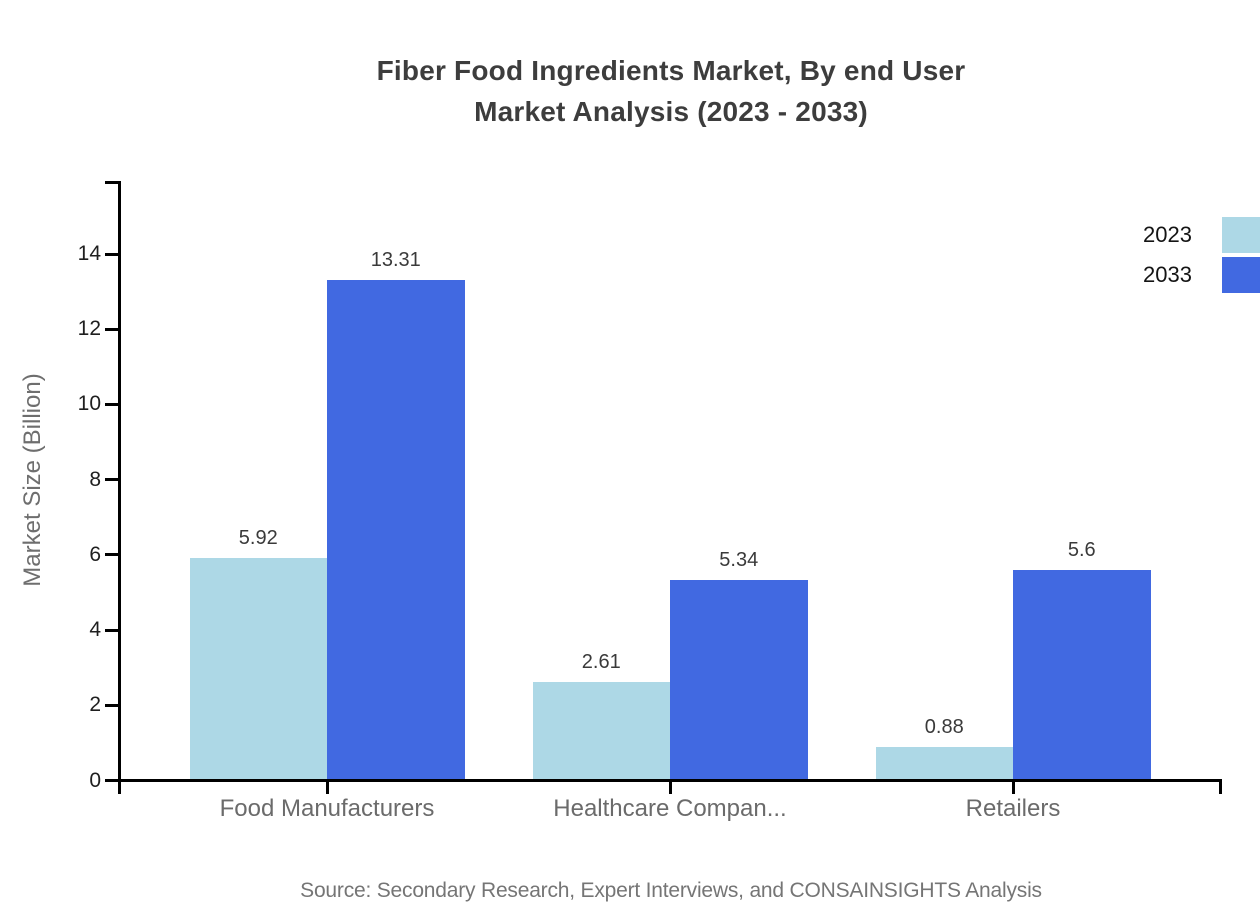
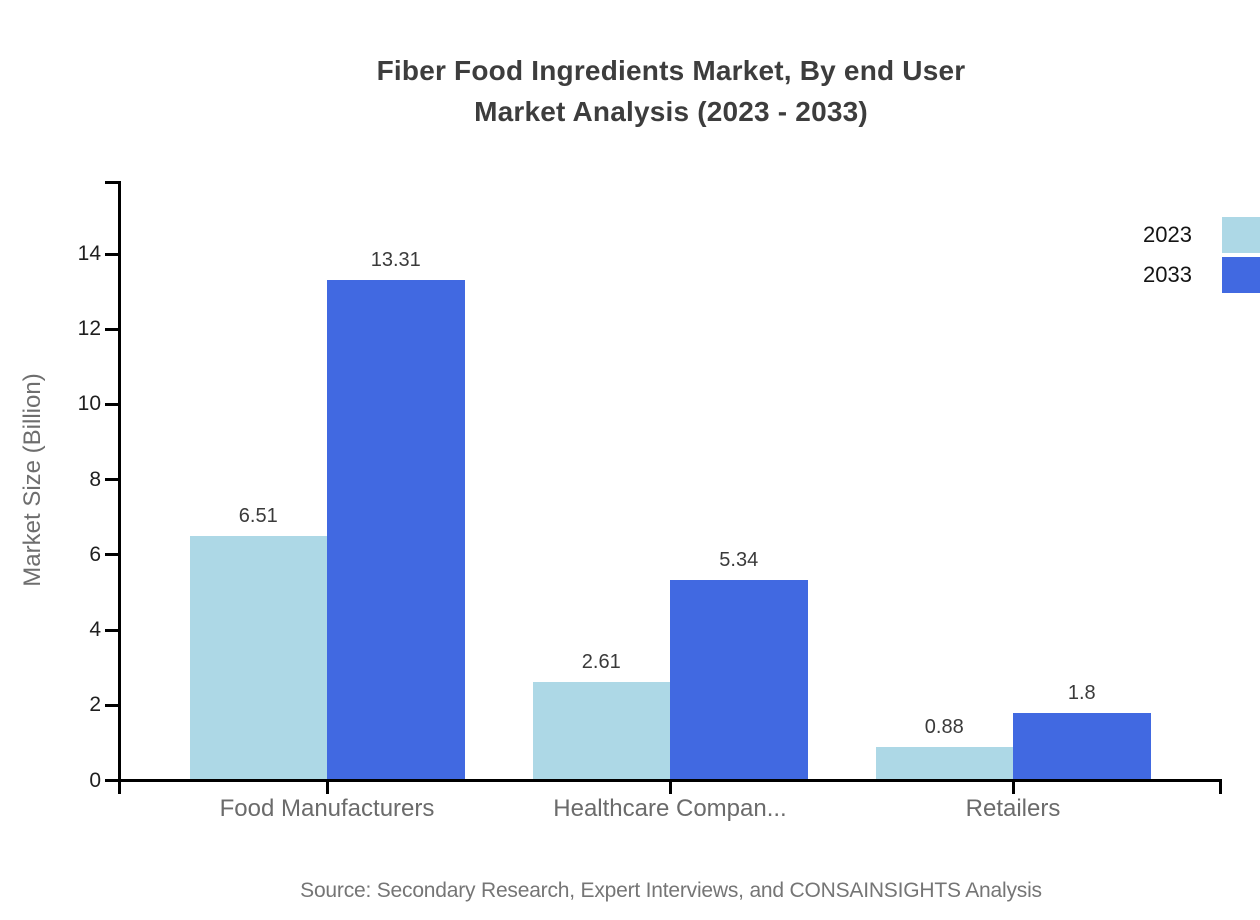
2023/Food Manufacturers: 5.92 -> 6.51
2033/Retailers: 5.6 -> 1.8
